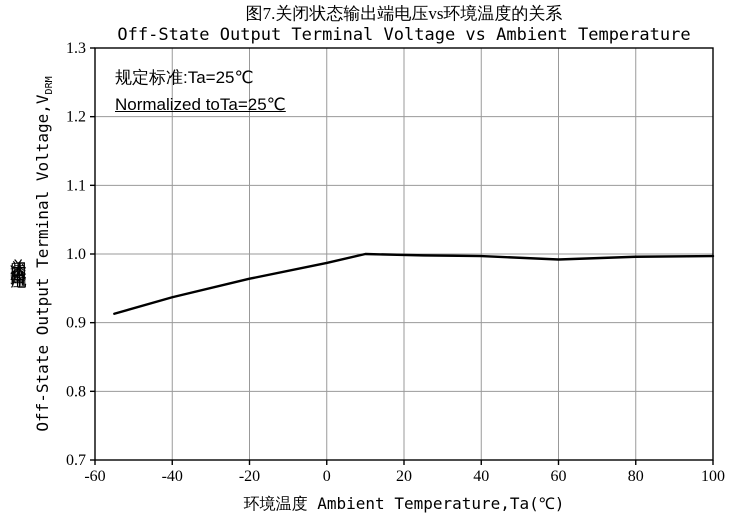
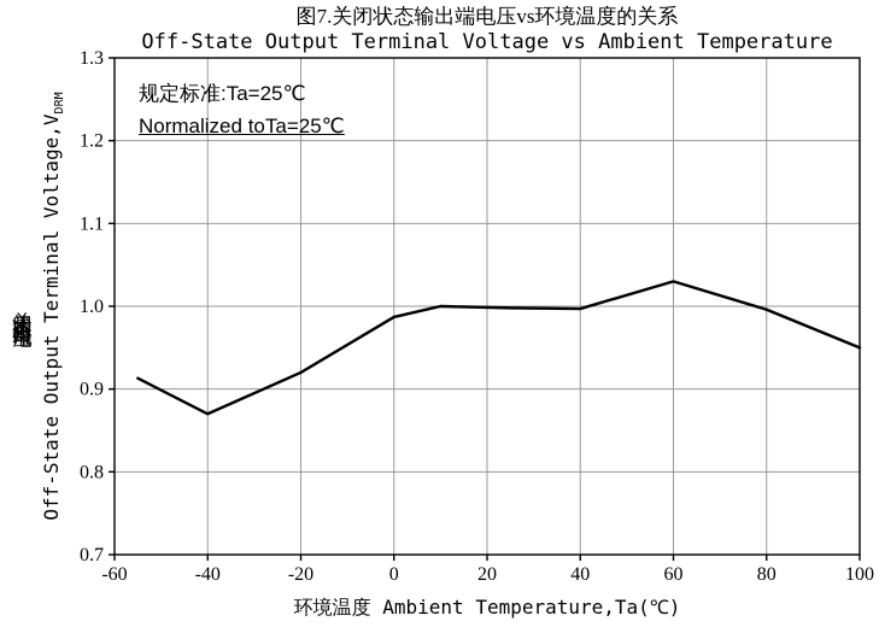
-40: 0.94 -> 0.87
-20: 0.96 -> 0.92
60: 0.99 -> 1.03
100: 1.00 -> 0.95
